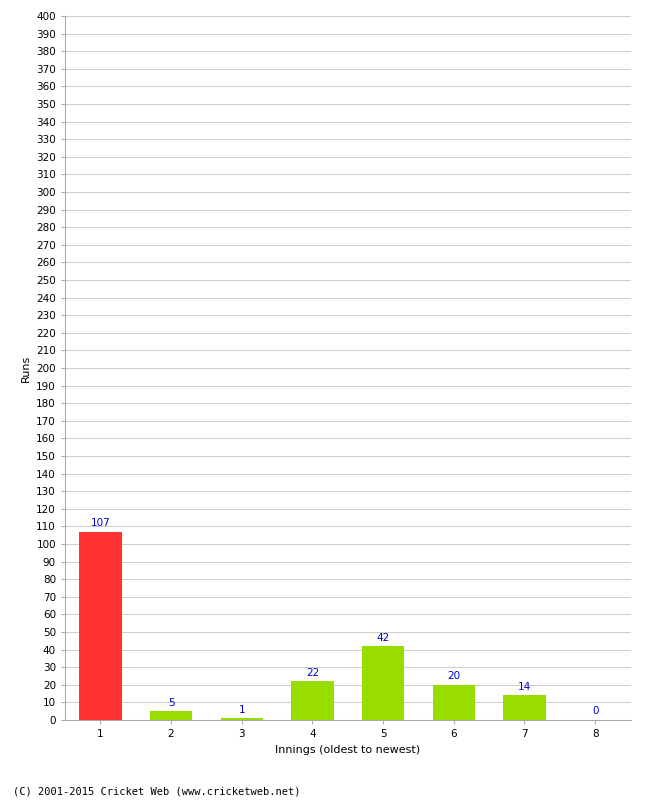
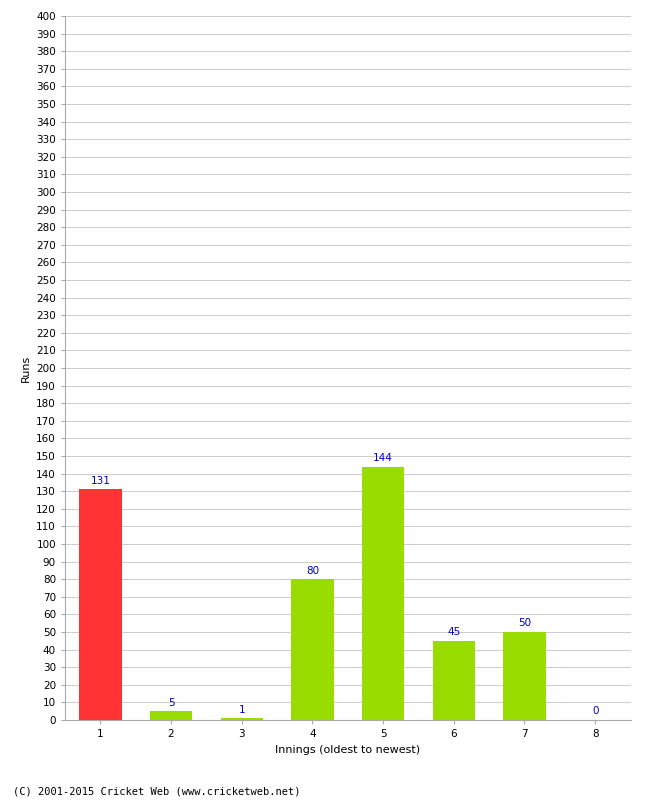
1: 107 -> 131
4: 22 -> 80
5: 42 -> 144
6: 20 -> 45
7: 14 -> 50
